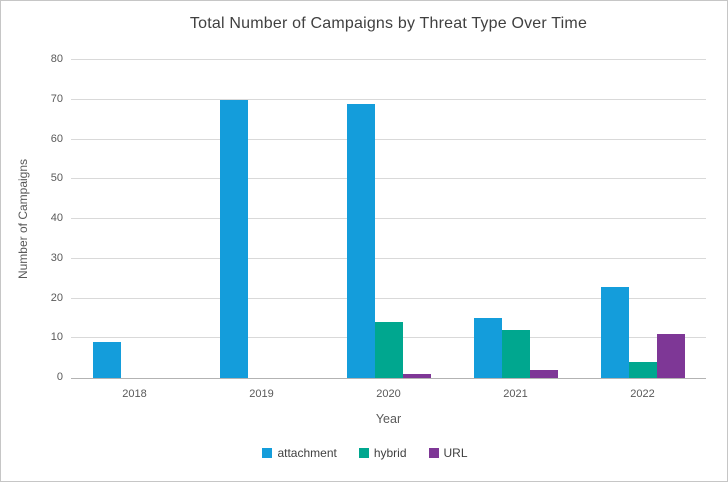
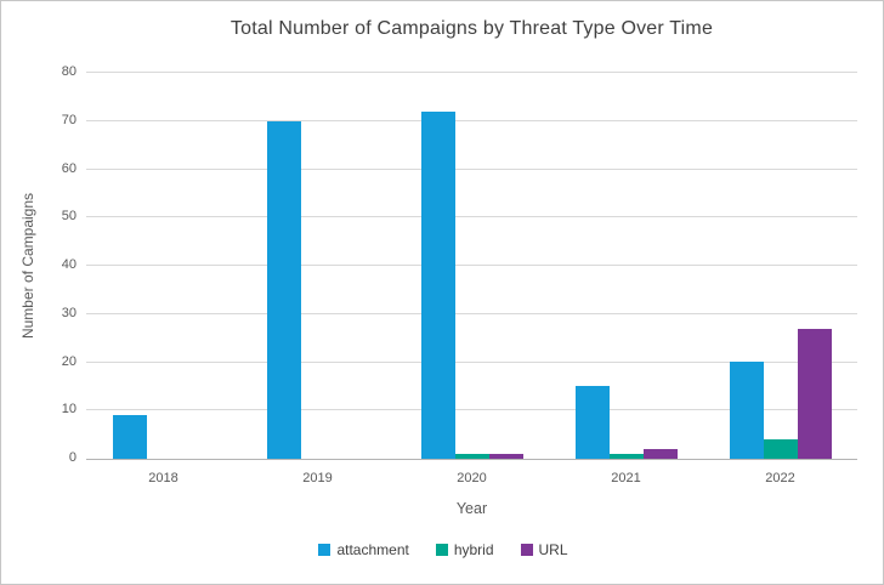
attachment/2020: 69 -> 72
hybrid/2020: 14 -> 1
hybrid/2021: 12 -> 1
attachment/2022: 23 -> 20
URL/2022: 11 -> 27
